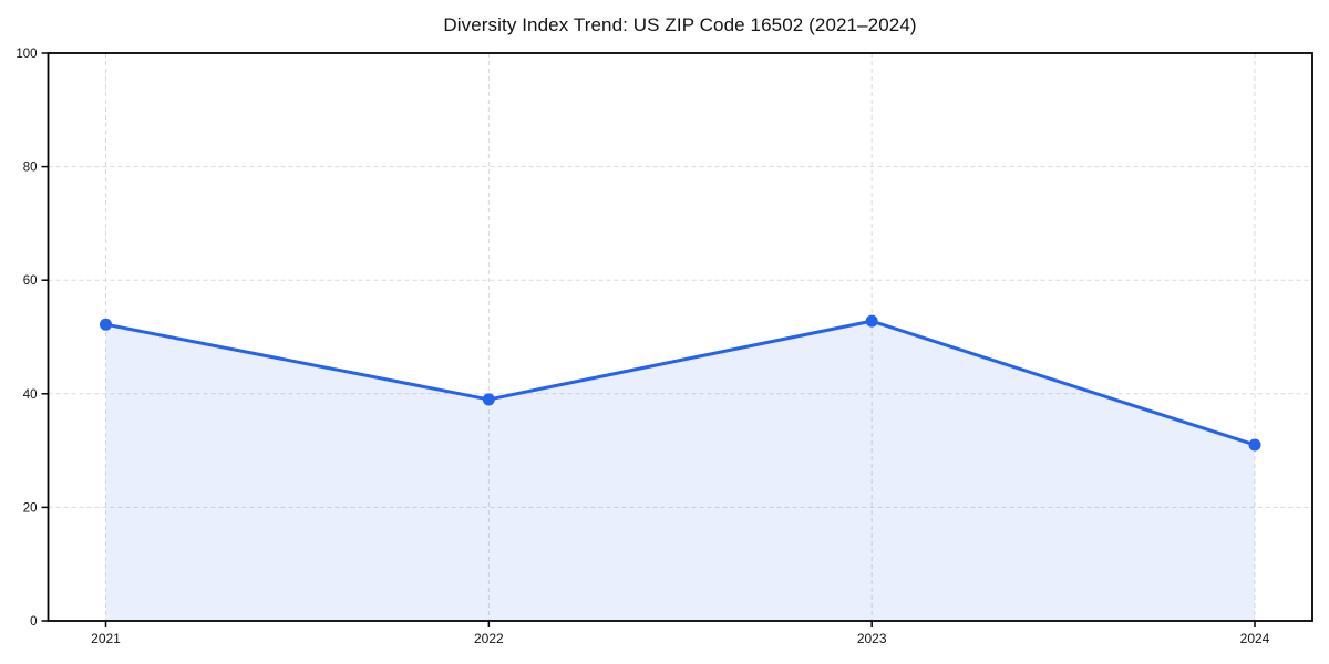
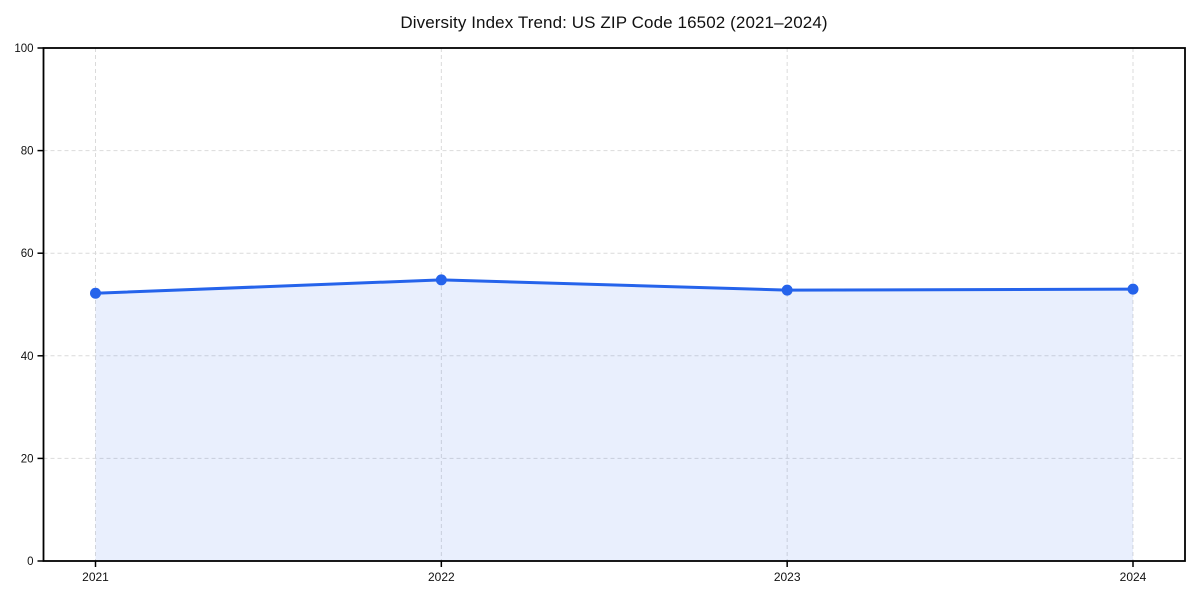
2022: 39 -> 55
2024: 31 -> 53
